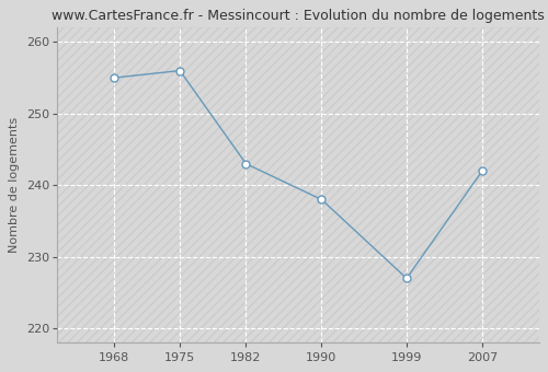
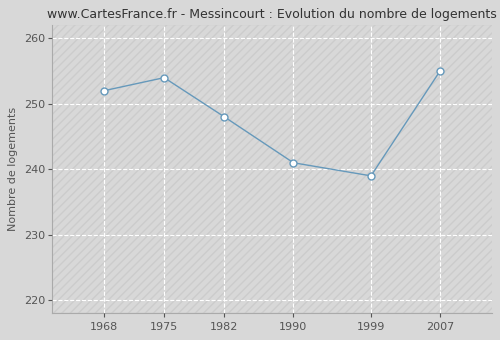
1968: 255 -> 252
1975: 256 -> 254
1982: 243 -> 248
1990: 238 -> 241
1999: 227 -> 239
2007: 242 -> 255
